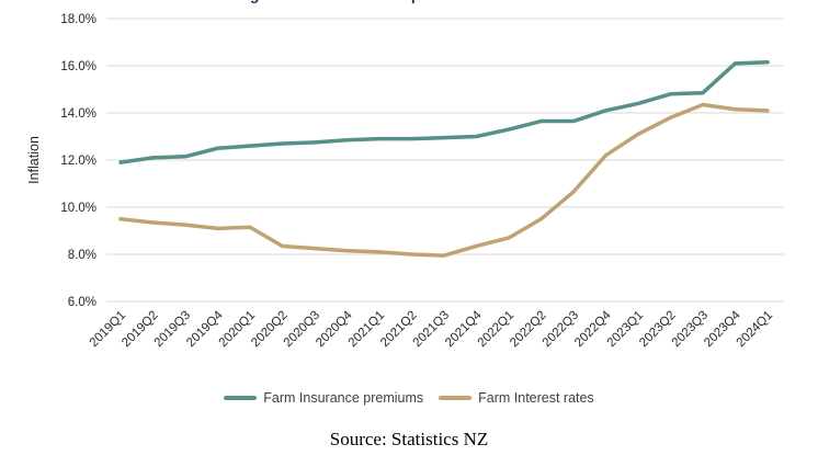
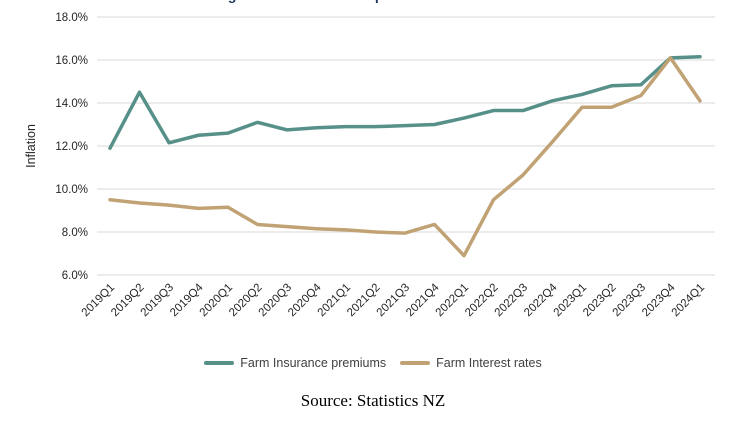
Farm Insurance premiums/2019Q2: 12.1% -> 14.5%
Farm Insurance premiums/2020Q2: 12.7% -> 13.1%
Farm Interest rates/2022Q1: 8.7% -> 6.9%
Farm Interest rates/2023Q1: 13.1% -> 13.8%
Farm Interest rates/2023Q4: 14.2% -> 16.1%
